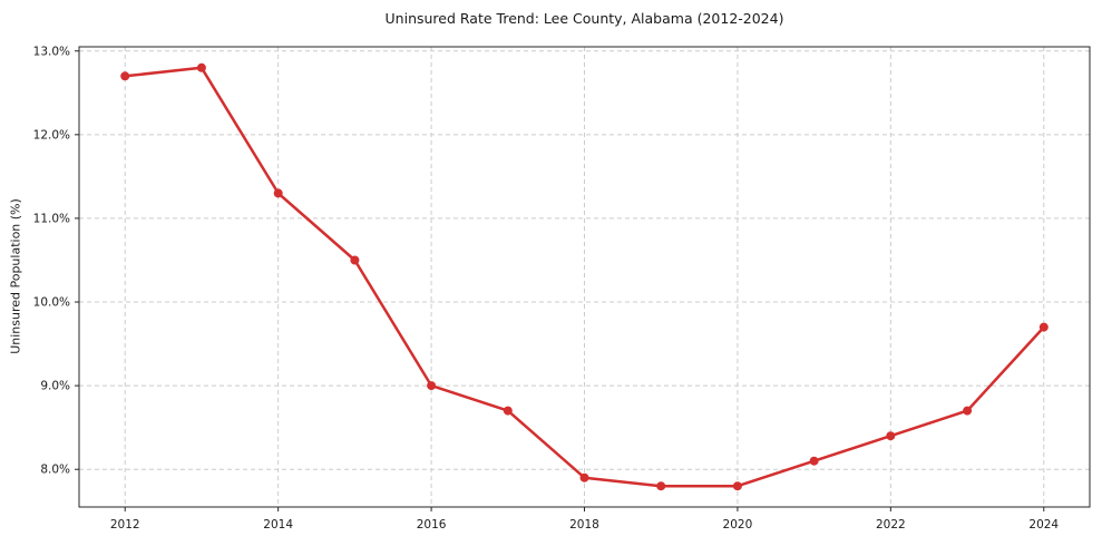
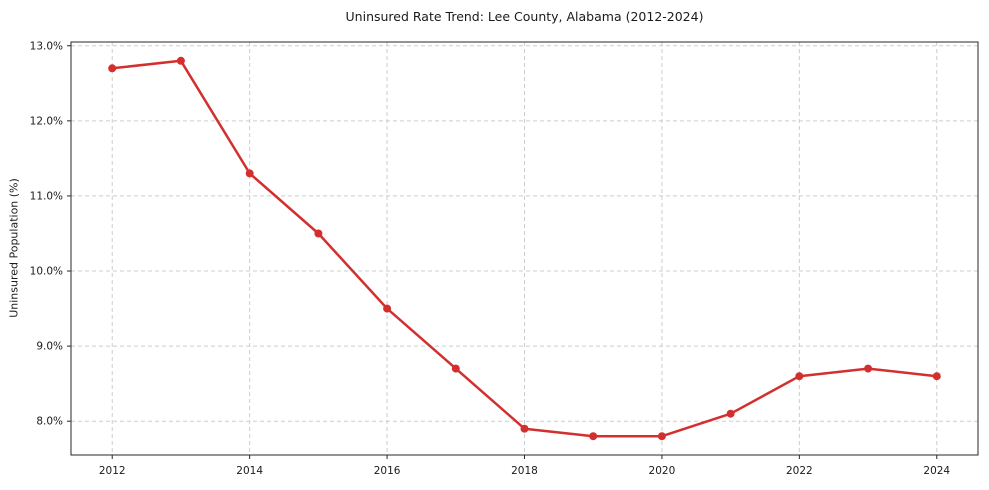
2016: 9.0% -> 9.5%
2022: 8.4% -> 8.6%
2024: 9.7% -> 8.6%
